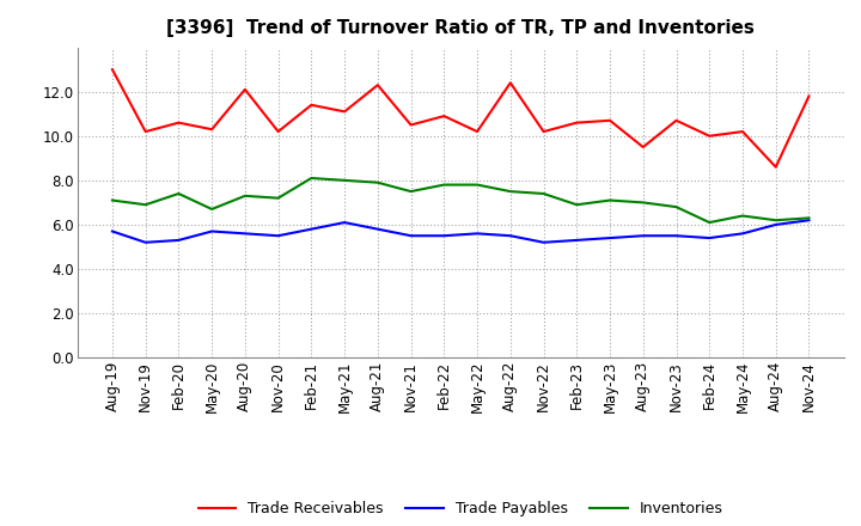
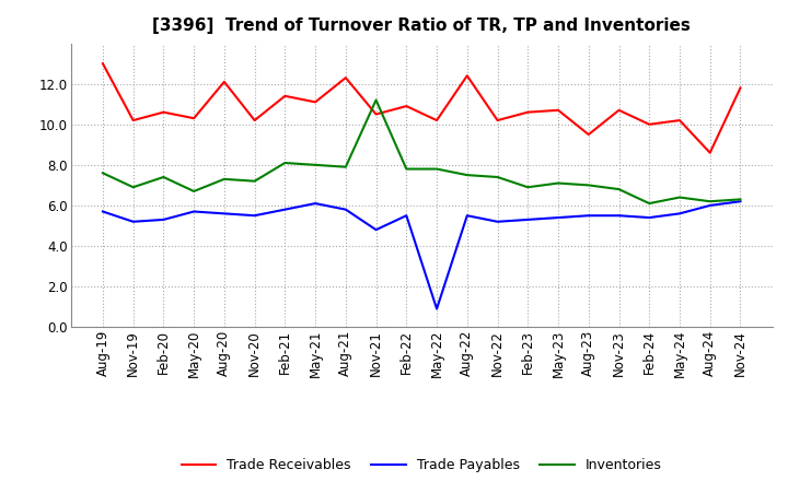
Inventories/Aug-19: 7.1 -> 7.6
Trade Payables/Nov-21: 5.5 -> 4.8
Inventories/Nov-21: 7.5 -> 11.2
Trade Payables/May-22: 5.6 -> 0.9
